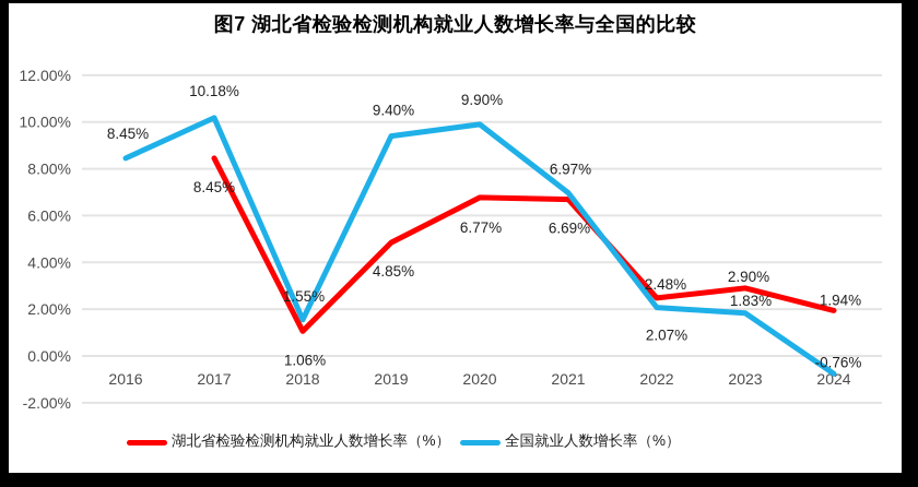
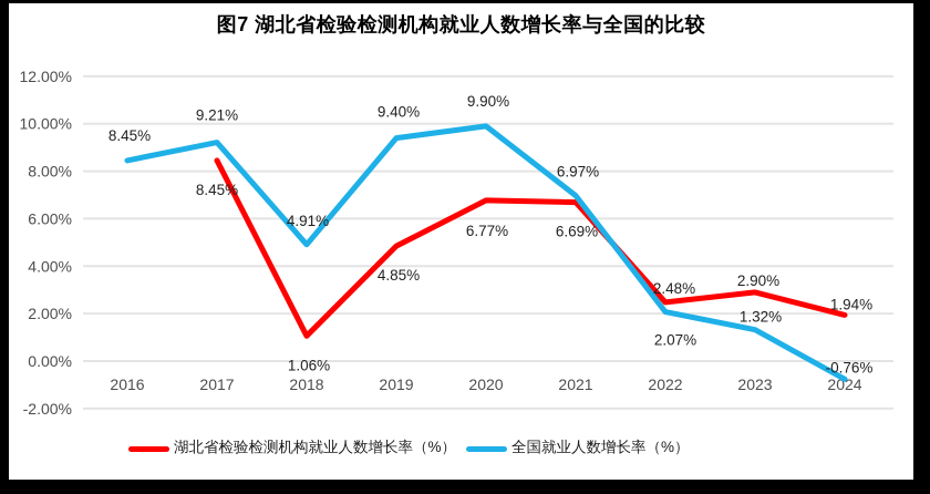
全国就业人数增长率（%）/2017: 10.18% -> 9.21%
全国就业人数增长率（%）/2018: 1.55% -> 4.91%
全国就业人数增长率（%）/2023: 1.83% -> 1.32%
